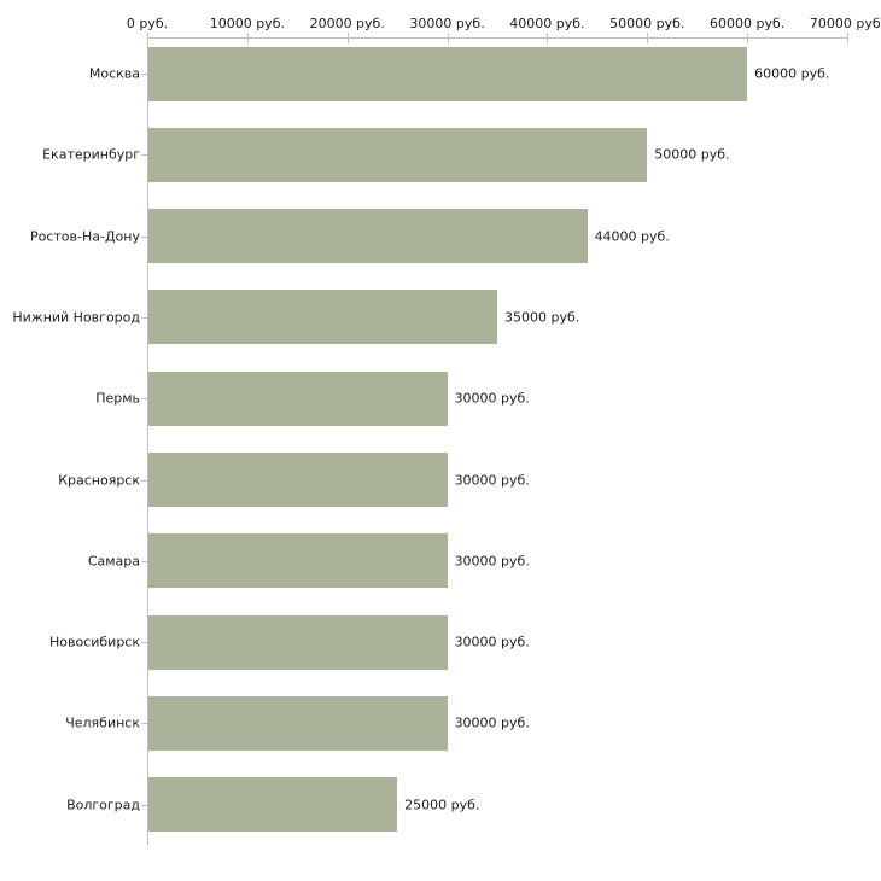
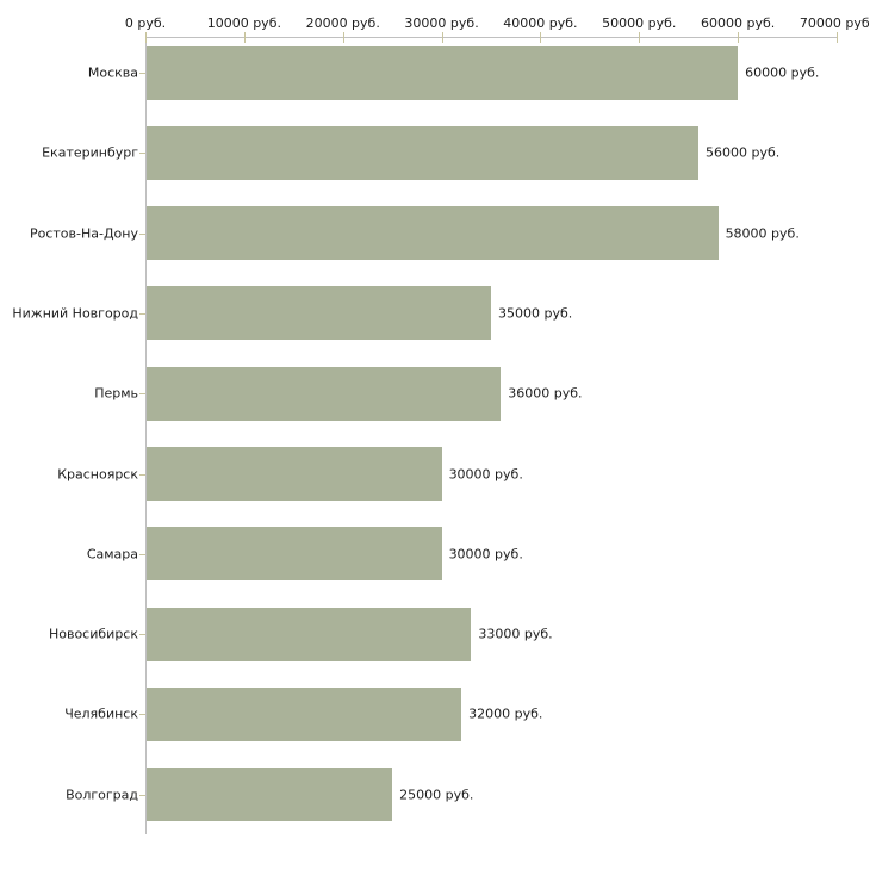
Екатеринбург: 50000 -> 56000
Ростов-На-Дону: 44000 -> 58000
Пермь: 30000 -> 36000
Новосибирск: 30000 -> 33000
Челябинск: 30000 -> 32000
